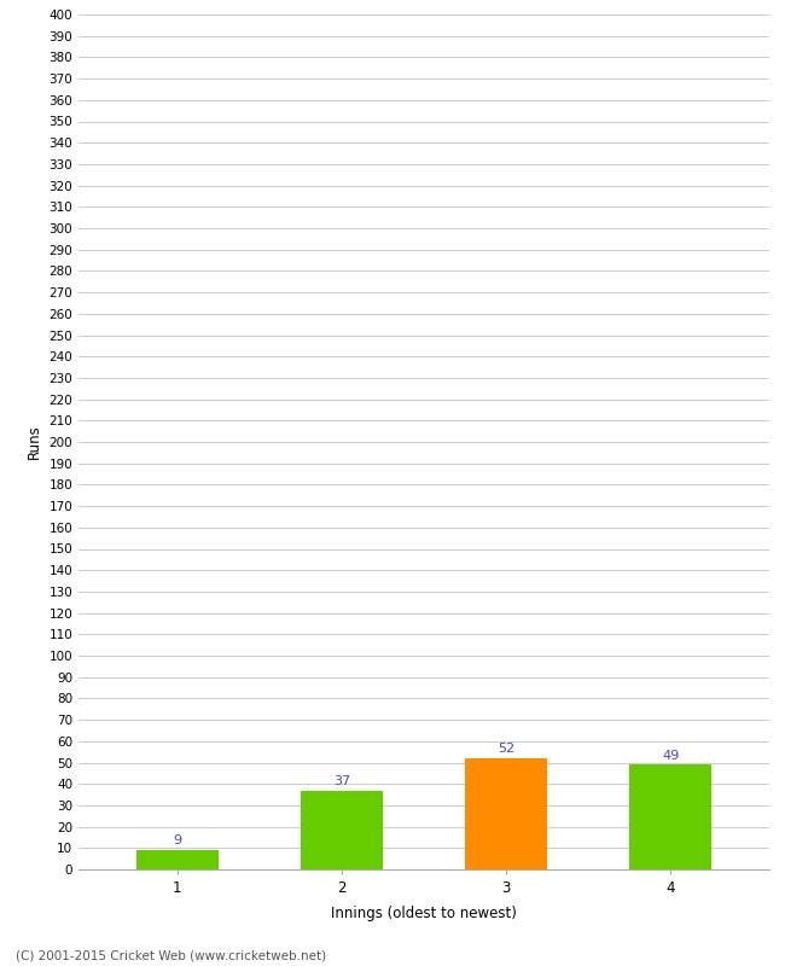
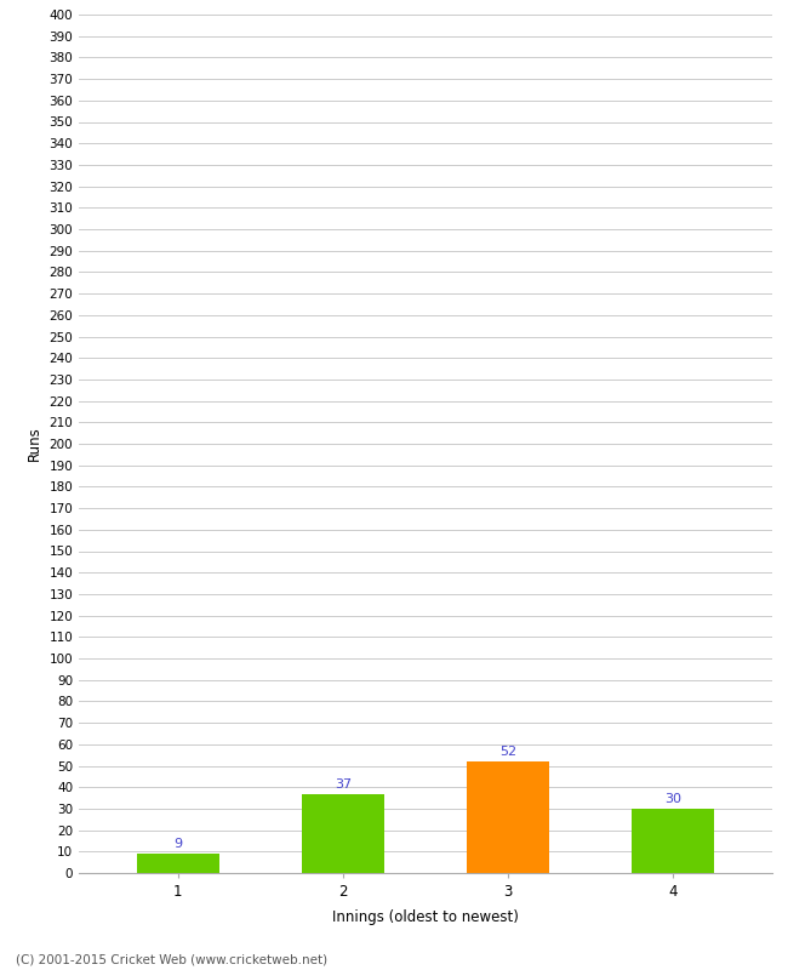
4: 49 -> 30
